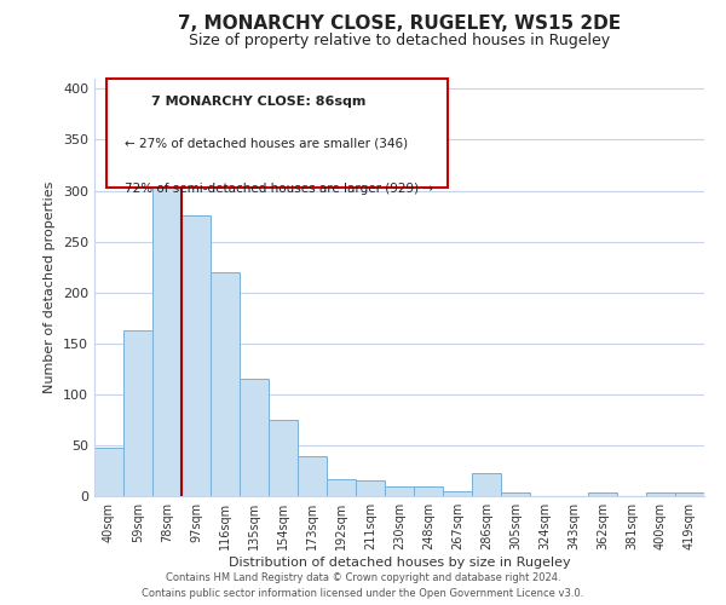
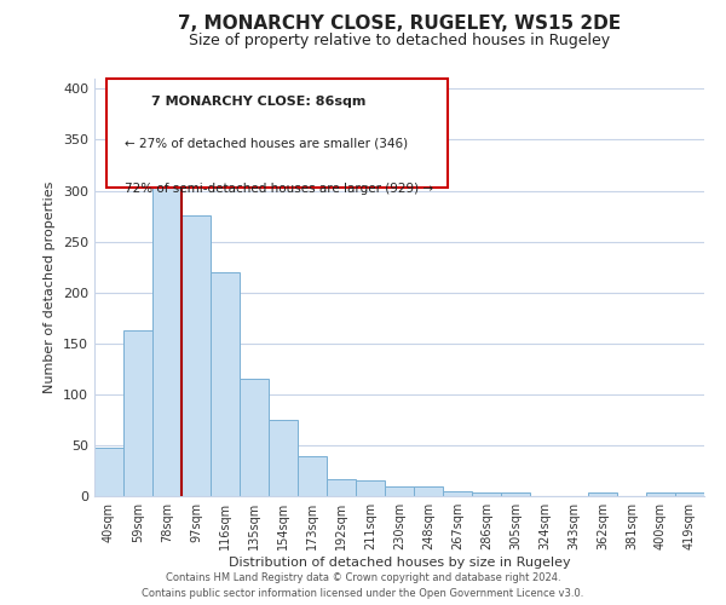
286sqm: 22 -> 4
